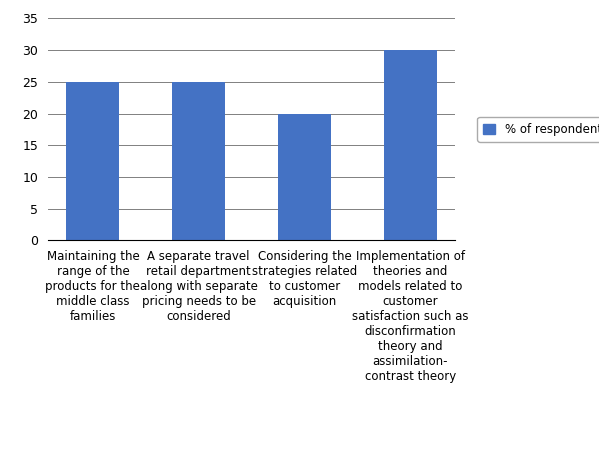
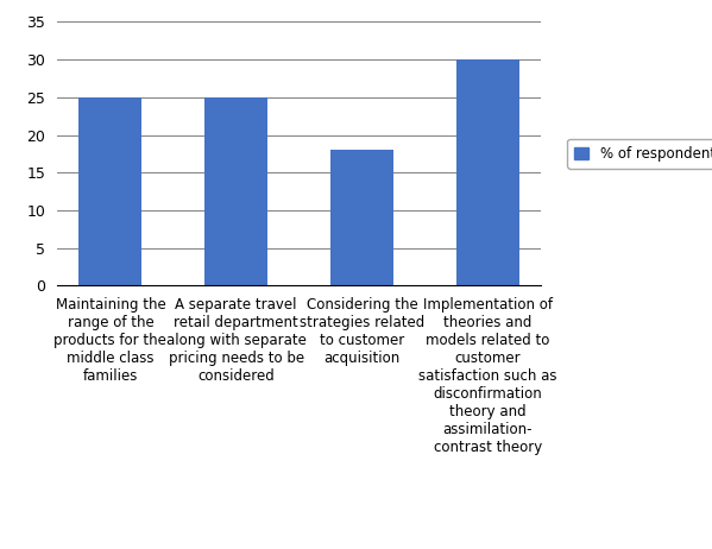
Considering the strategies related to customer acquisition: 20 -> 18
